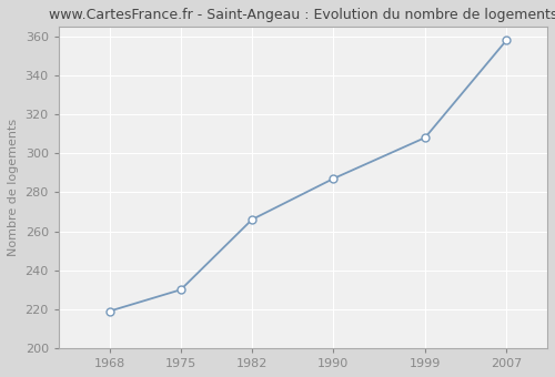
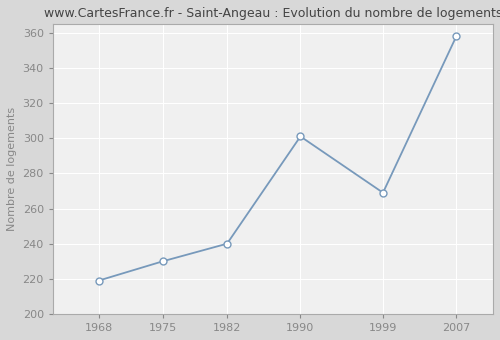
1982: 266 -> 240
1990: 287 -> 301
1999: 308 -> 269
